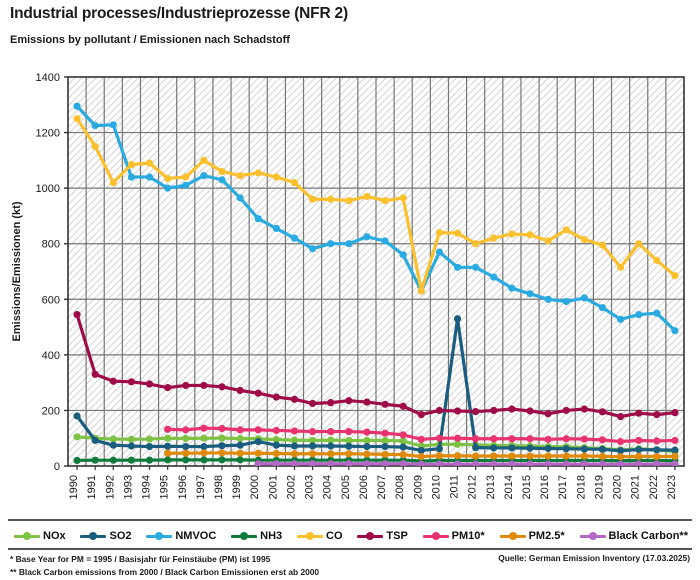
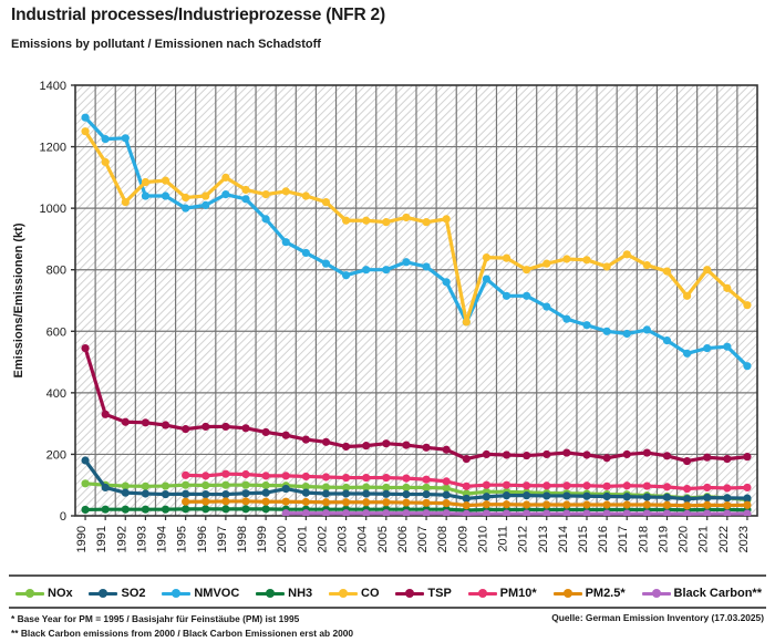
SO2/2011: 530 -> 70
